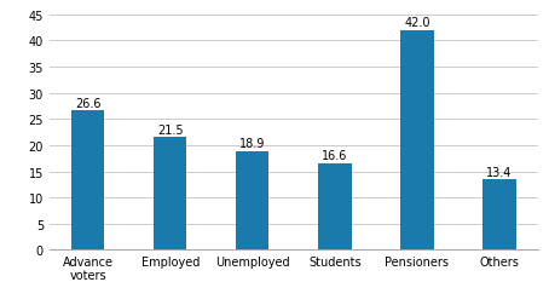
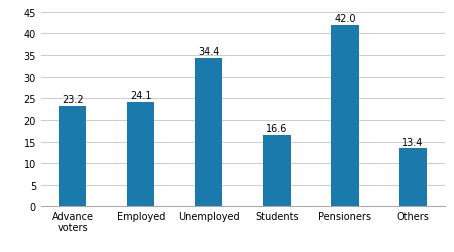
Advance voters: 26.6 -> 23.2
Employed: 21.5 -> 24.1
Unemployed: 18.9 -> 34.4
